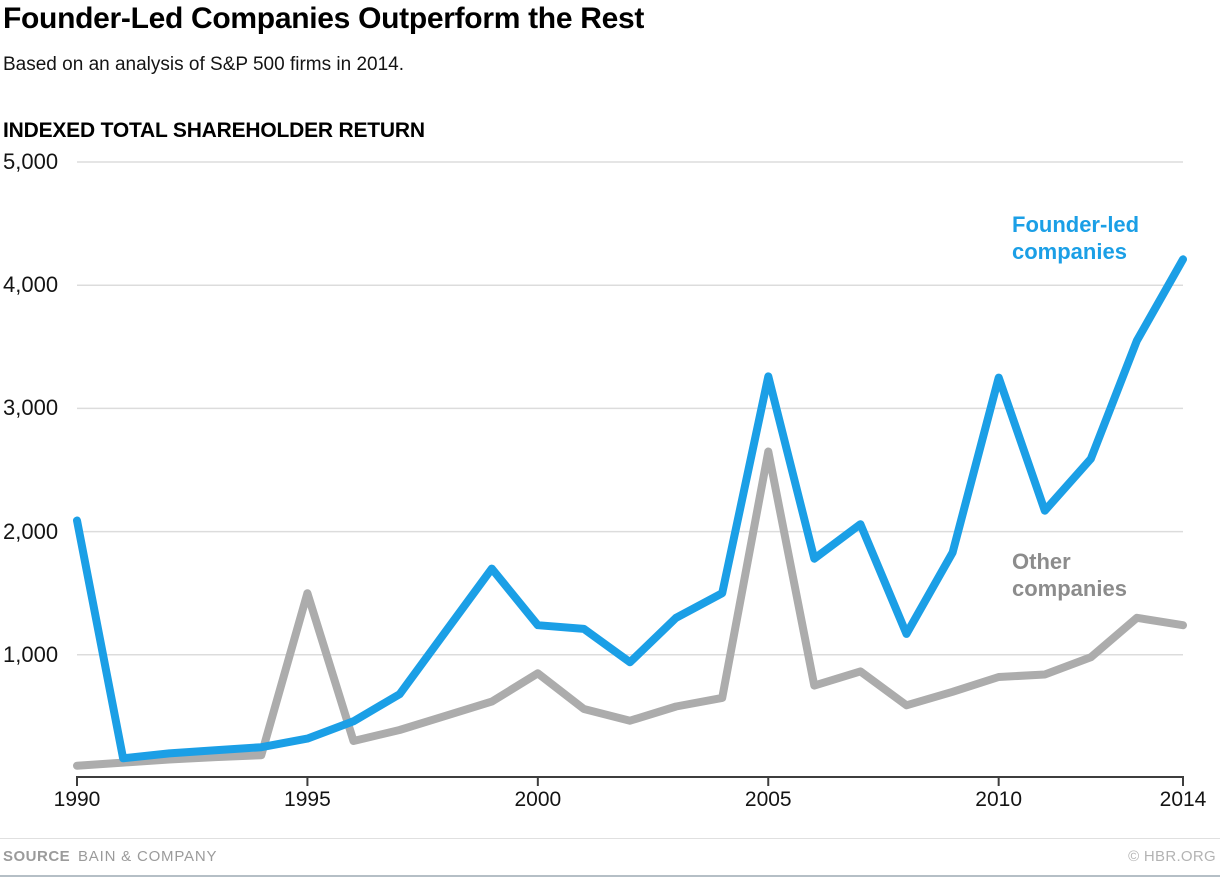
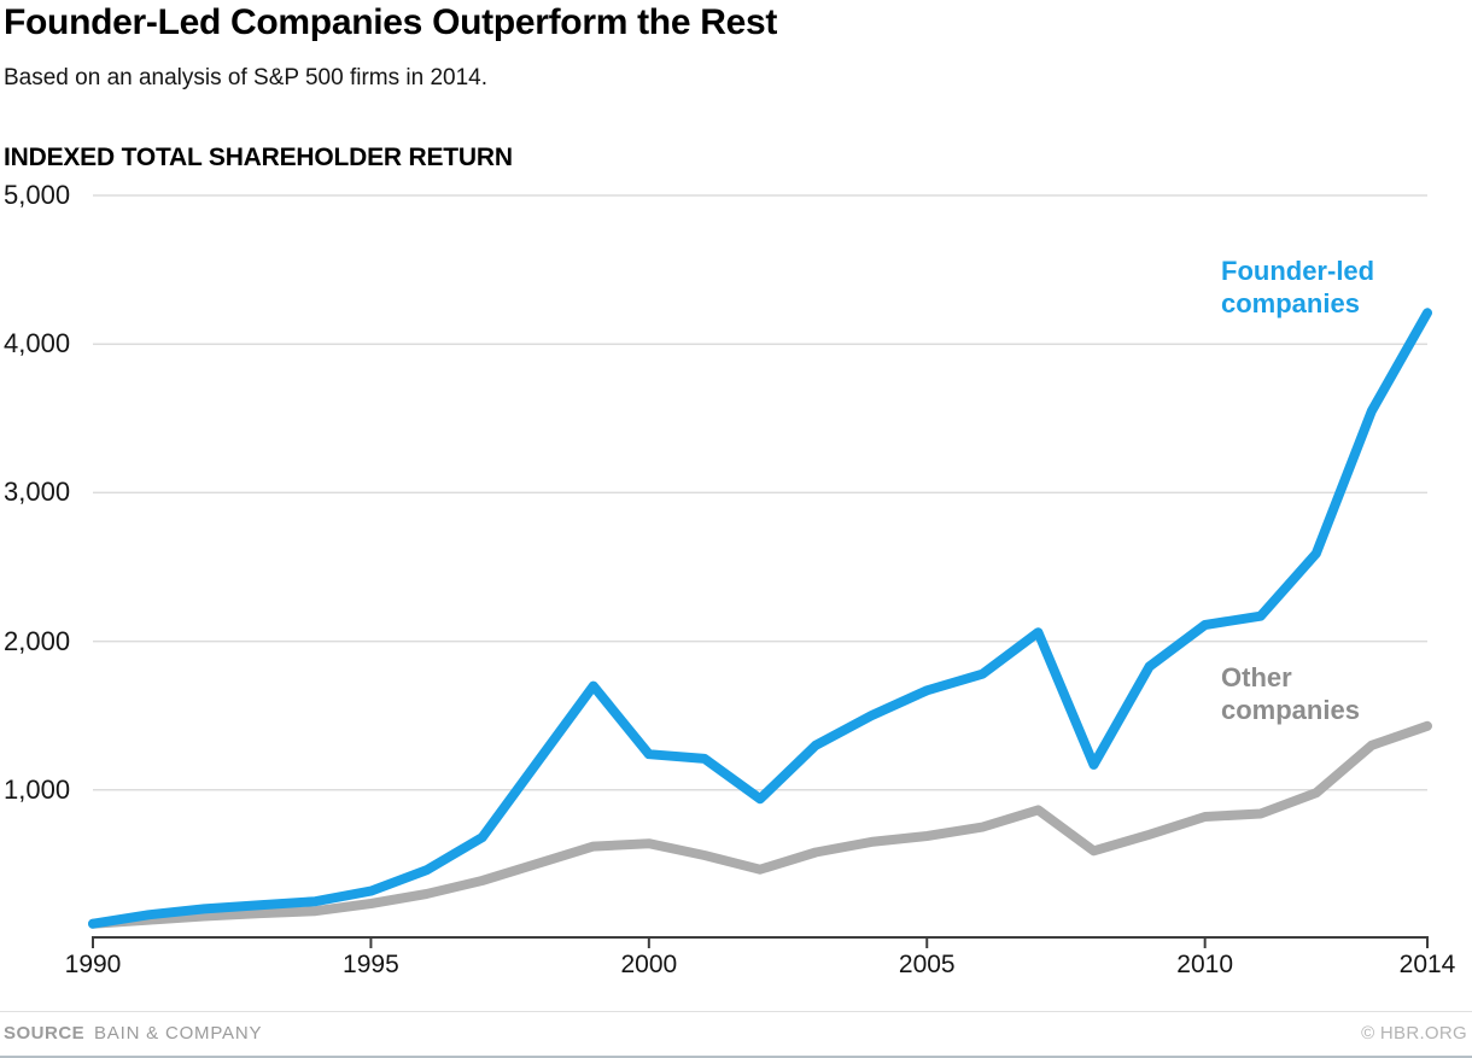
Founder-led companies/1990: 2090 -> 100
Other companies/1995: 1500 -> 240
Other companies/2000: 850 -> 640
Founder-led companies/2005: 3260 -> 1670
Other companies/2005: 2650 -> 690
Founder-led companies/2010: 3250 -> 2110
Other companies/2014: 1240 -> 1430
